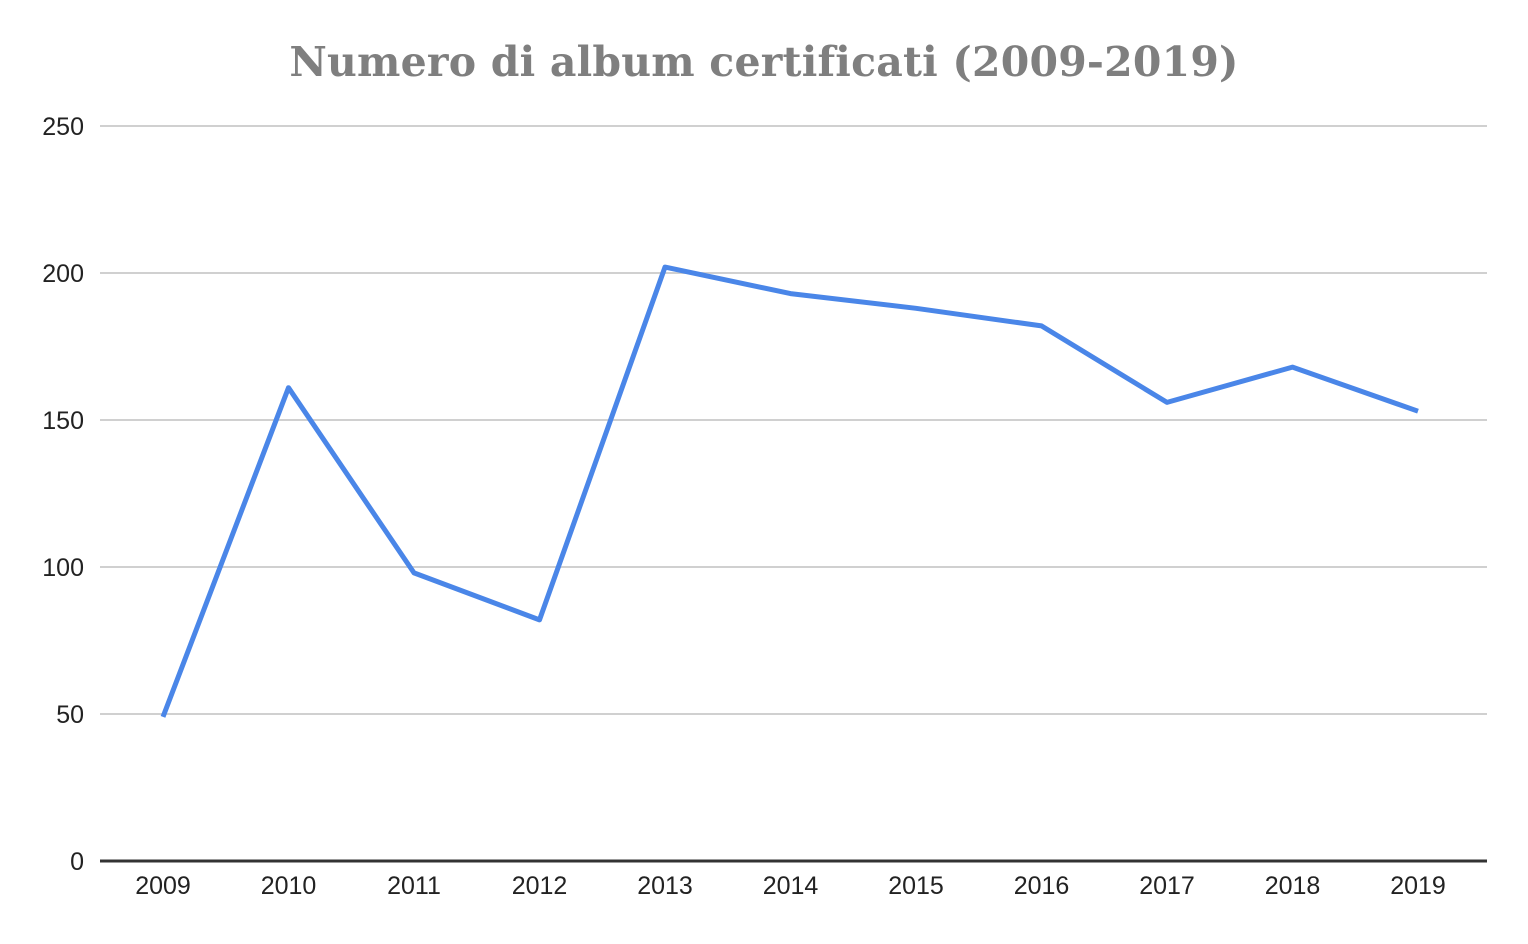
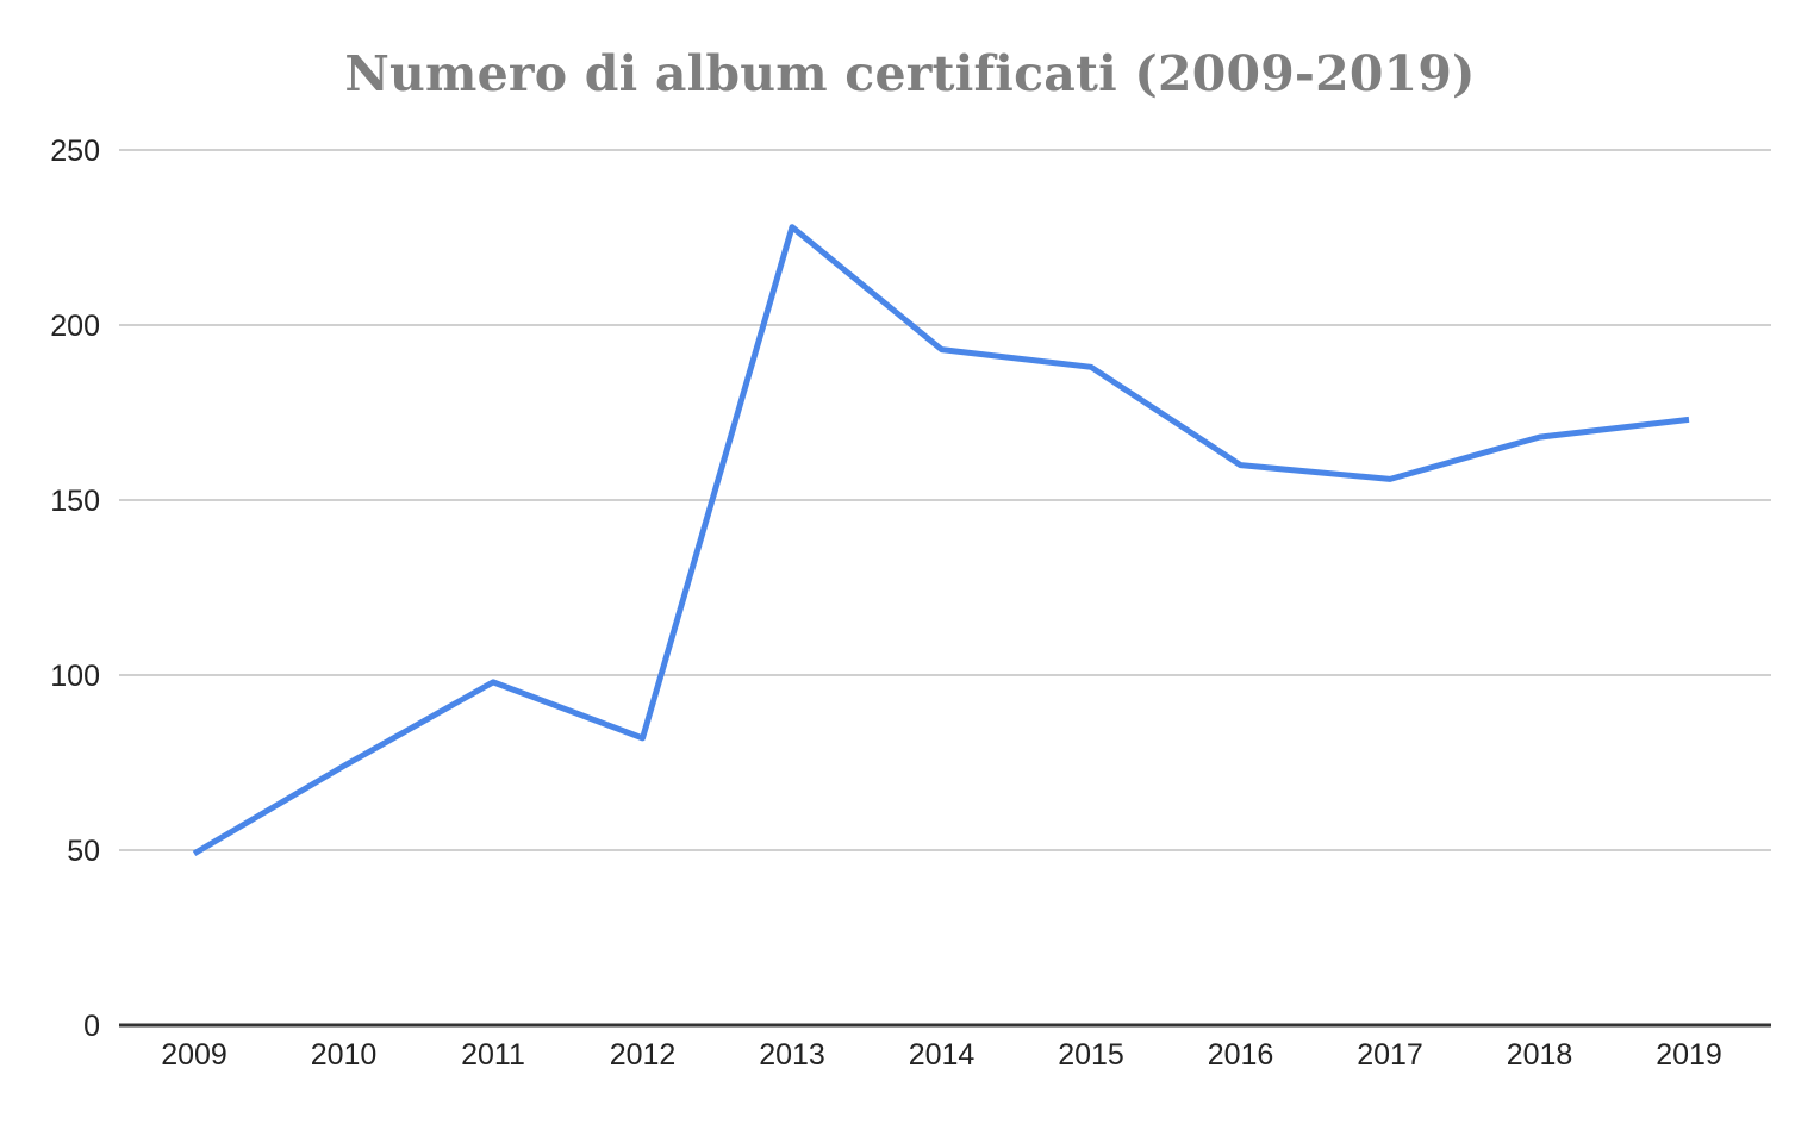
2010: 161 -> 74
2013: 202 -> 228
2016: 182 -> 160
2019: 153 -> 173
